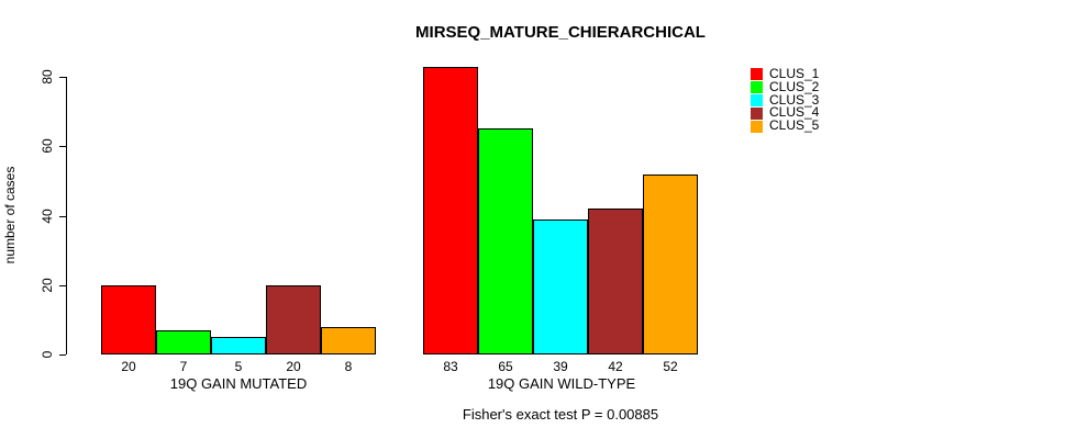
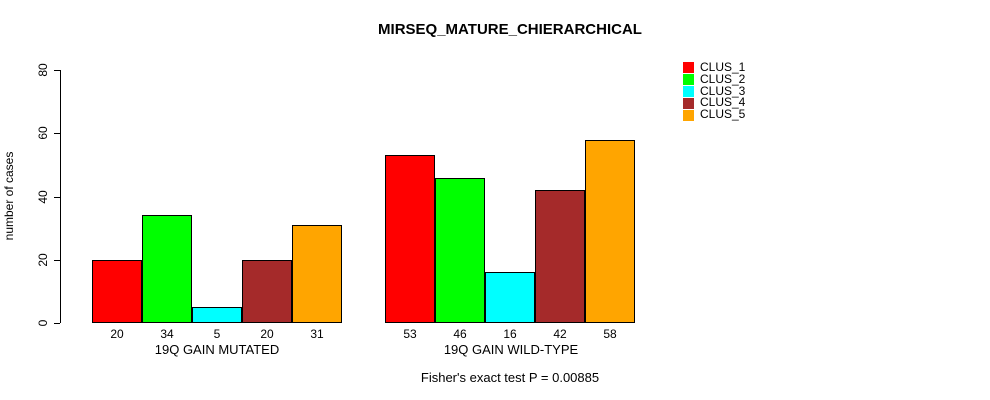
CLUS_2/19Q GAIN MUTATED: 7 -> 34
CLUS_5/19Q GAIN MUTATED: 8 -> 31
CLUS_1/19Q GAIN WILD-TYPE: 83 -> 53
CLUS_2/19Q GAIN WILD-TYPE: 65 -> 46
CLUS_3/19Q GAIN WILD-TYPE: 39 -> 16
CLUS_5/19Q GAIN WILD-TYPE: 52 -> 58
